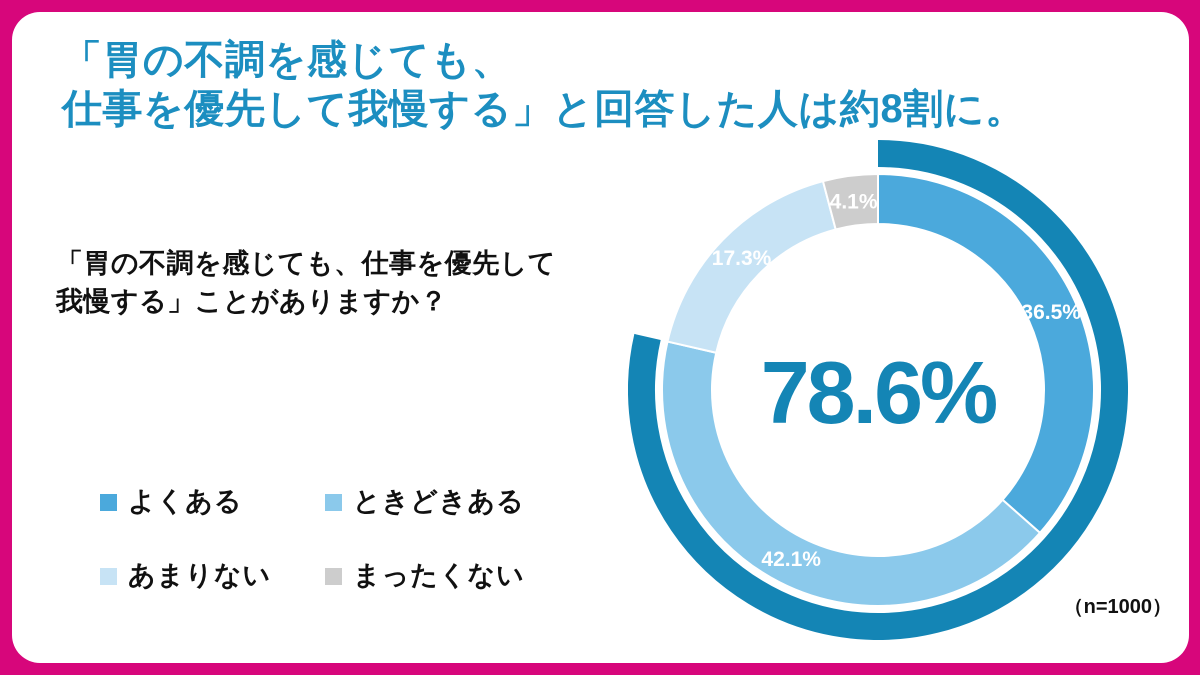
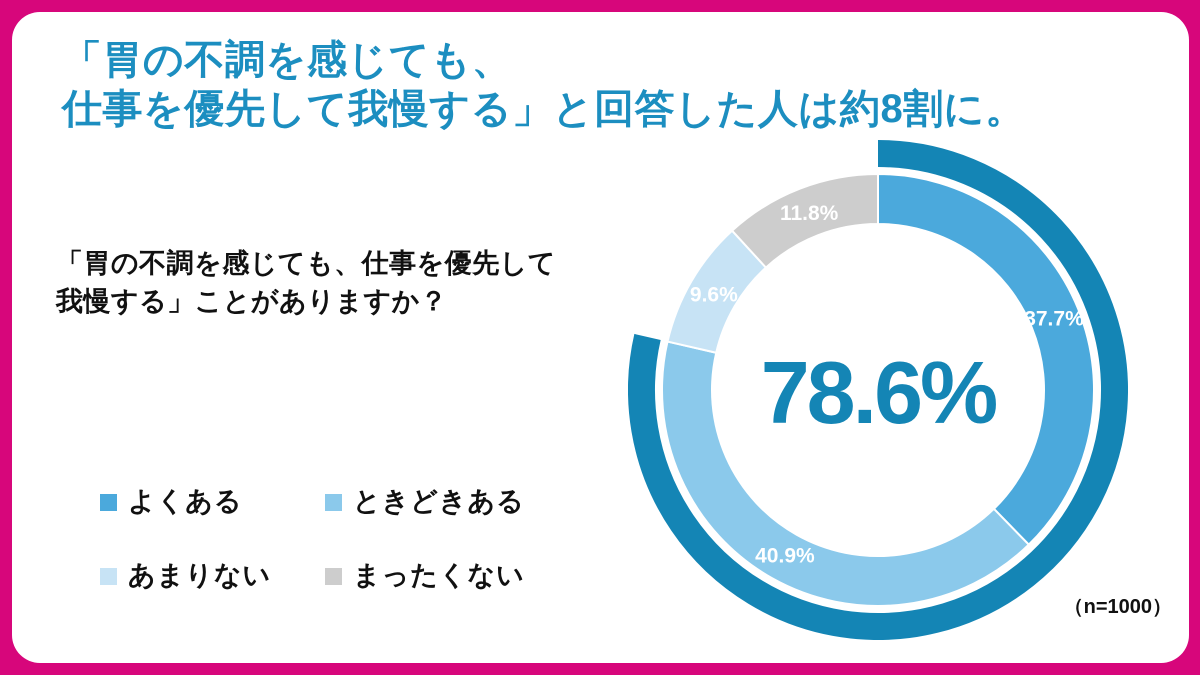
よくある: 36.5% -> 37.7%
ときどきある: 42.1% -> 40.9%
あまりない: 17.3% -> 9.6%
まったくない: 4.1% -> 11.8%
